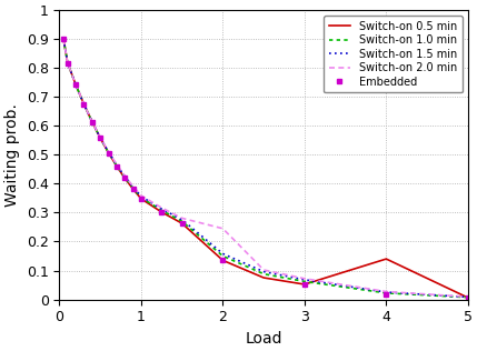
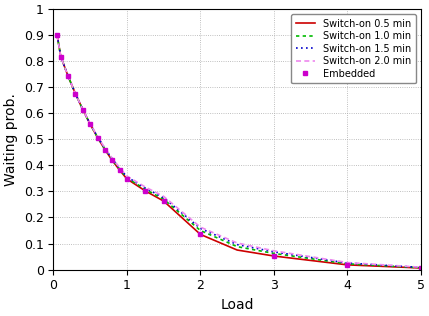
Switch-on 2.0 min/2: 0.245 -> 0.163
Switch-on 0.5 min/4: 0.140 -> 0.018
